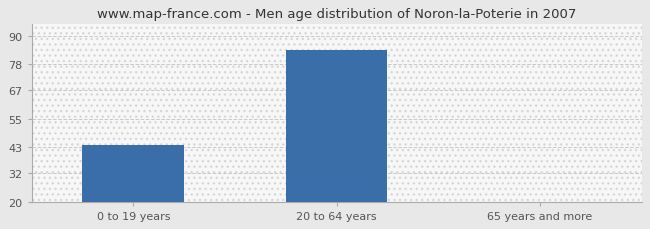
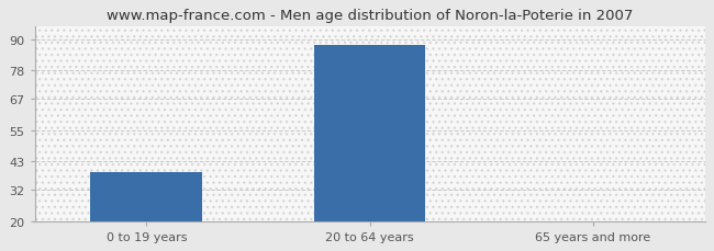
0 to 19 years: 44 -> 39
20 to 64 years: 84 -> 88
